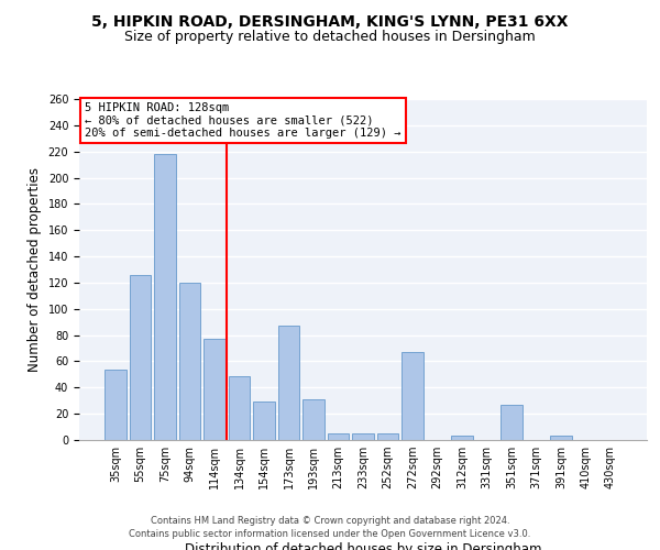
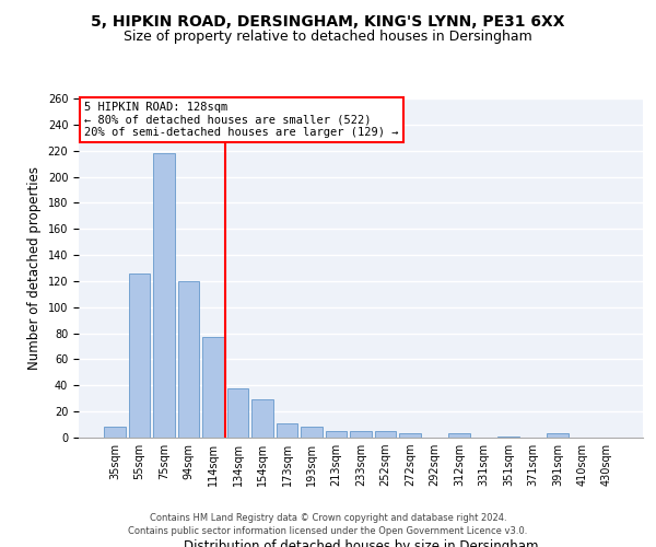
35sqm: 54 -> 8
134sqm: 49 -> 38
173sqm: 87 -> 11
193sqm: 31 -> 8
272sqm: 67 -> 3
351sqm: 27 -> 1
